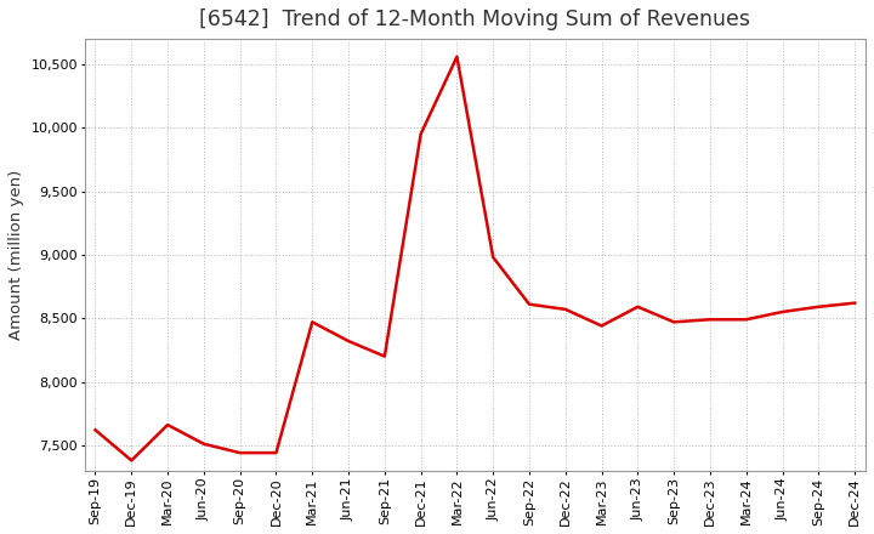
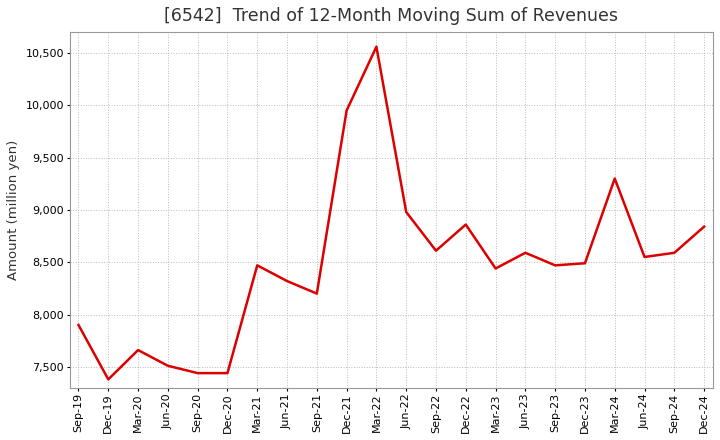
Sep-19: 7,620 -> 7,900
Dec-22: 8,570 -> 8,860
Mar-24: 8,490 -> 9,300
Dec-24: 8,620 -> 8,840
